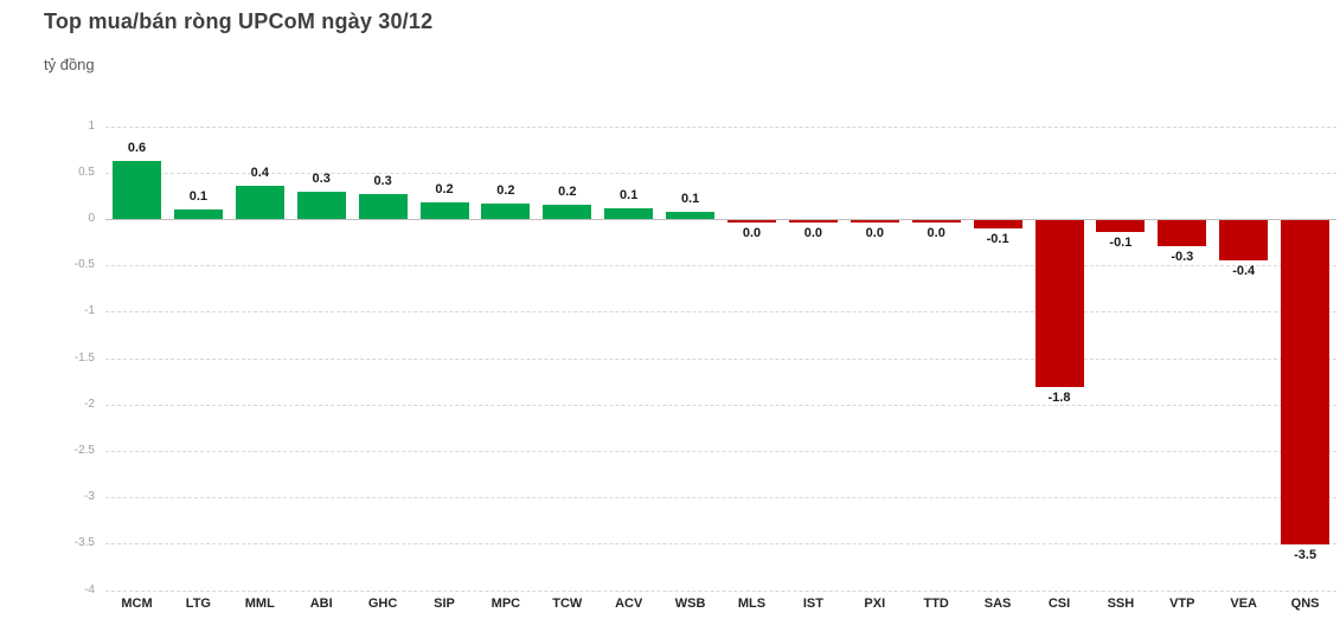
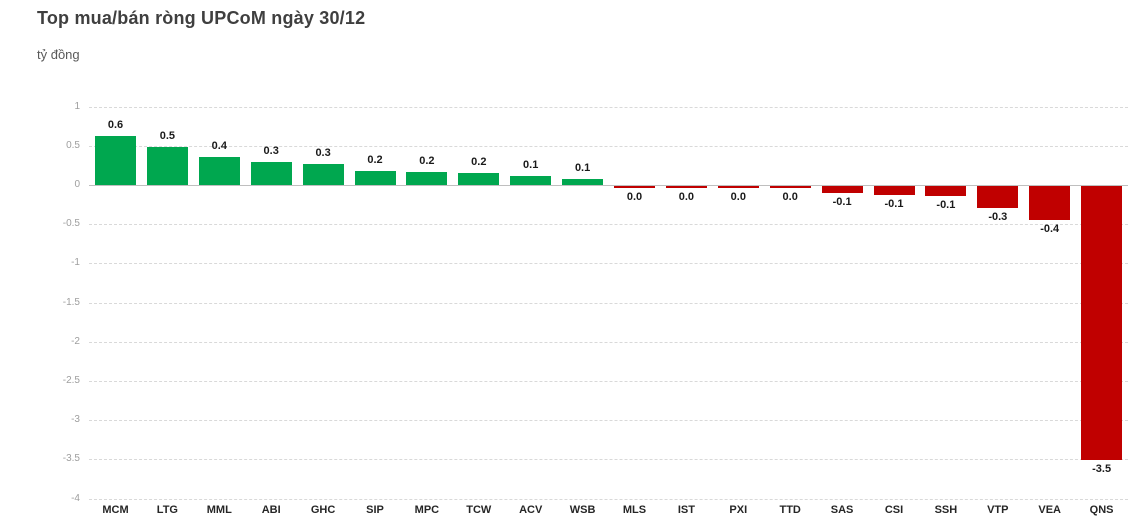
LTG: 0.1 -> 0.5
CSI: -1.8 -> -0.1
